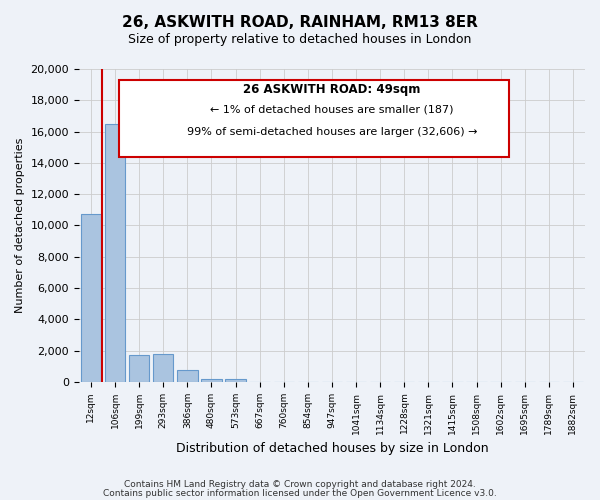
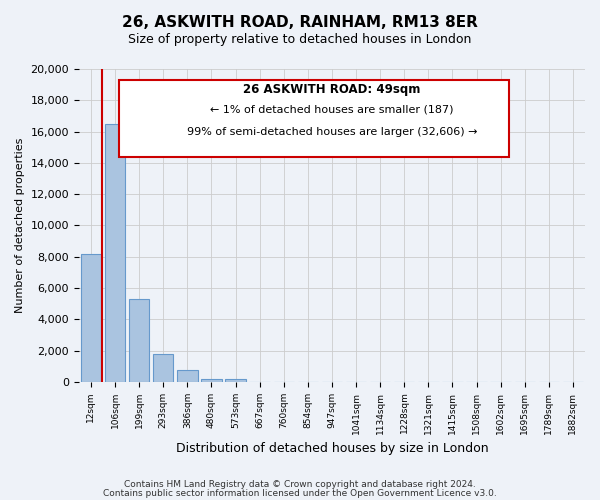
12sqm: 10,700 -> 8,200
199sqm: 1,700 -> 5,300
